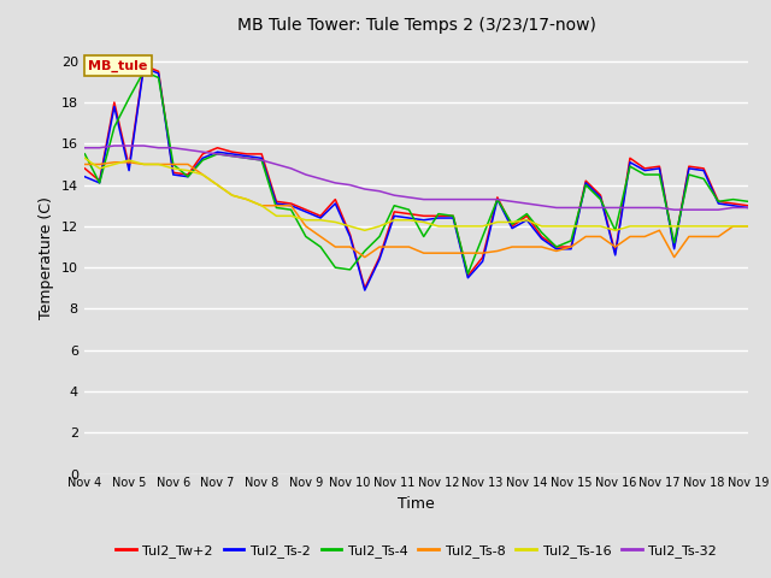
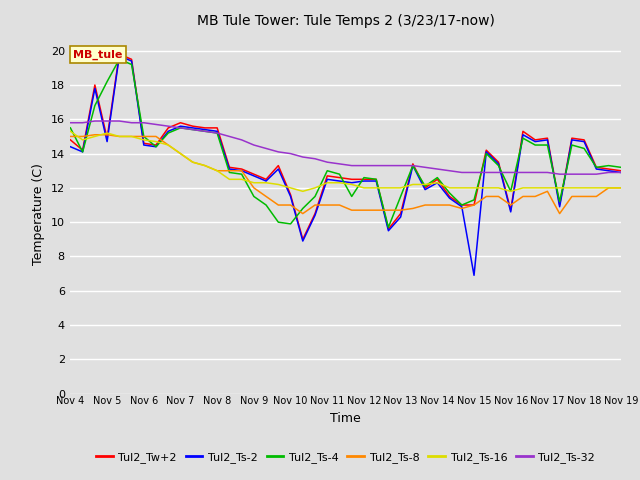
Tul2_Ts-2/Nov 15: 10.9 -> 6.9
